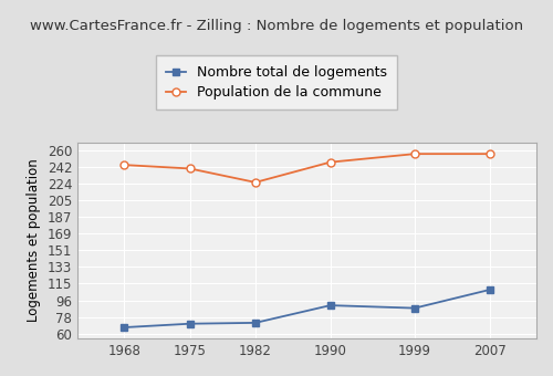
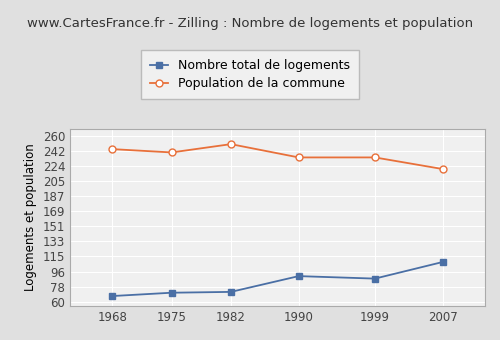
Population de la commune/1982: 225 -> 250
Population de la commune/1990: 247 -> 234
Population de la commune/1999: 256 -> 234
Population de la commune/2007: 256 -> 220
